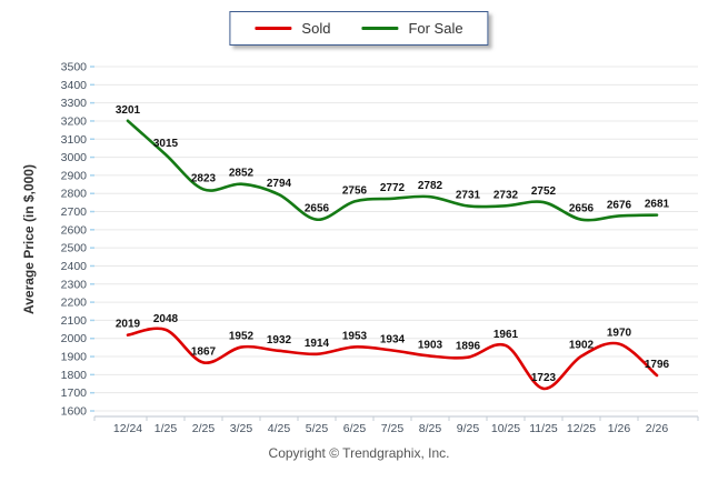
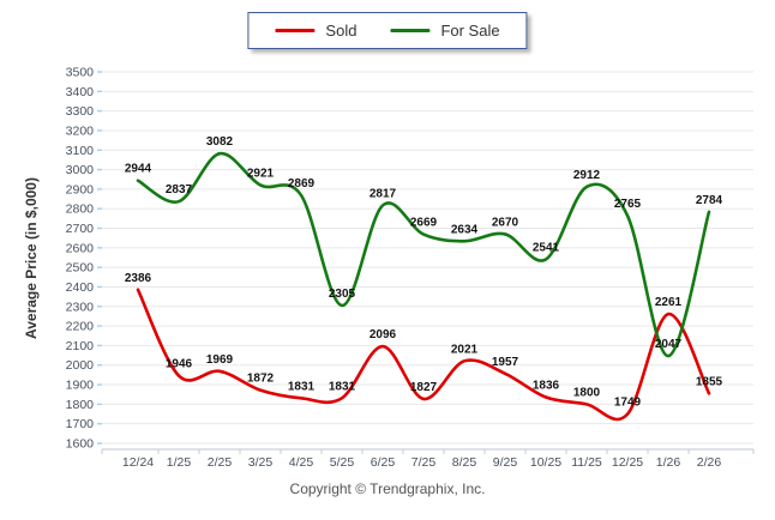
Sold/12/24: 2019 -> 2386
For Sale/12/24: 3201 -> 2944
Sold/1/25: 2048 -> 1946
For Sale/1/25: 3015 -> 2837
Sold/2/25: 1867 -> 1969
For Sale/2/25: 2823 -> 3082
Sold/3/25: 1952 -> 1872
For Sale/3/25: 2852 -> 2921
Sold/4/25: 1932 -> 1831
For Sale/4/25: 2794 -> 2869
Sold/5/25: 1914 -> 1831
For Sale/5/25: 2656 -> 2305
Sold/6/25: 1953 -> 2096
For Sale/6/25: 2756 -> 2817
Sold/7/25: 1934 -> 1827
For Sale/7/25: 2772 -> 2669
Sold/8/25: 1903 -> 2021
For Sale/8/25: 2782 -> 2634
Sold/9/25: 1896 -> 1957
For Sale/9/25: 2731 -> 2670
Sold/10/25: 1961 -> 1836
For Sale/10/25: 2732 -> 2541
Sold/11/25: 1723 -> 1800
For Sale/11/25: 2752 -> 2912
Sold/12/25: 1902 -> 1749
For Sale/12/25: 2656 -> 2765
Sold/1/26: 1970 -> 2261
For Sale/1/26: 2676 -> 2047
Sold/2/26: 1796 -> 1855
For Sale/2/26: 2681 -> 2784
